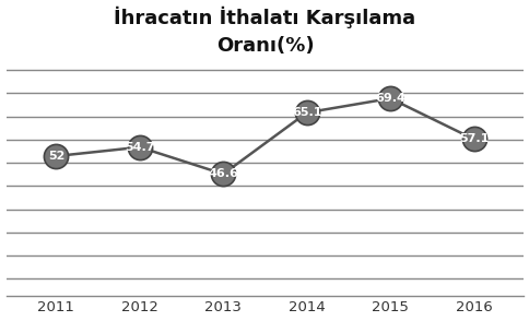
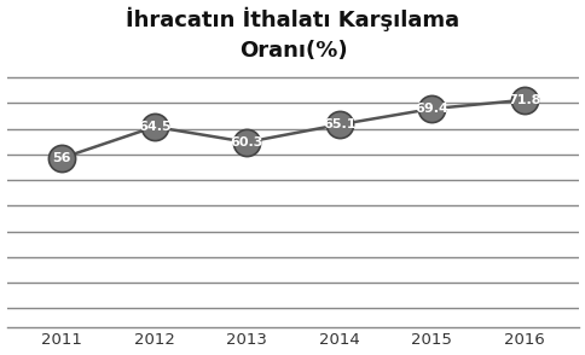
2011: 52 -> 56
2012: 54.7 -> 64.5
2013: 46.6 -> 60.3
2016: 57.1 -> 71.8
